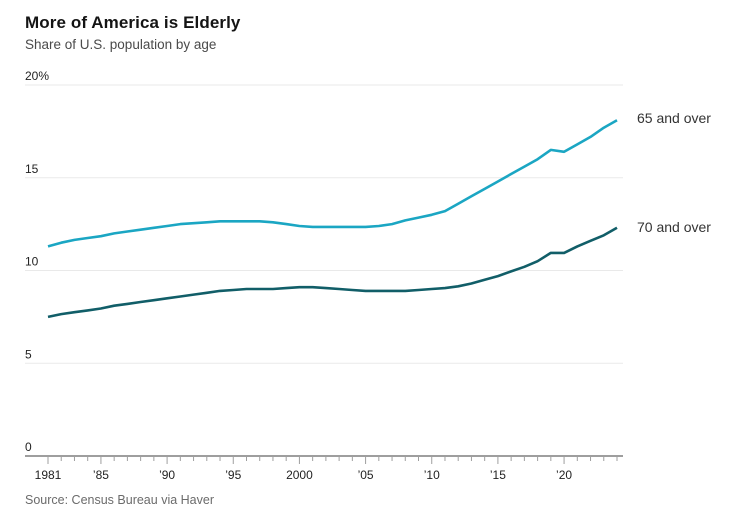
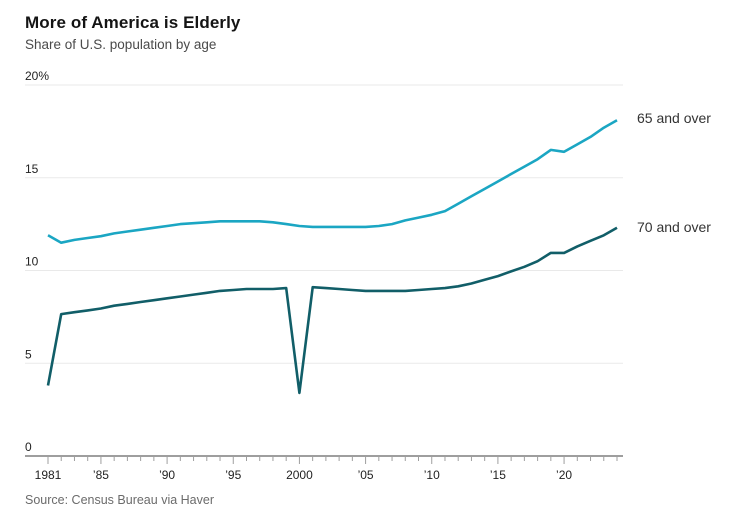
65 and over/1981: 11.3% -> 11.9%
70 and over/1981: 7.5% -> 3.8%
70 and over/2000: 9.1% -> 3.4%
